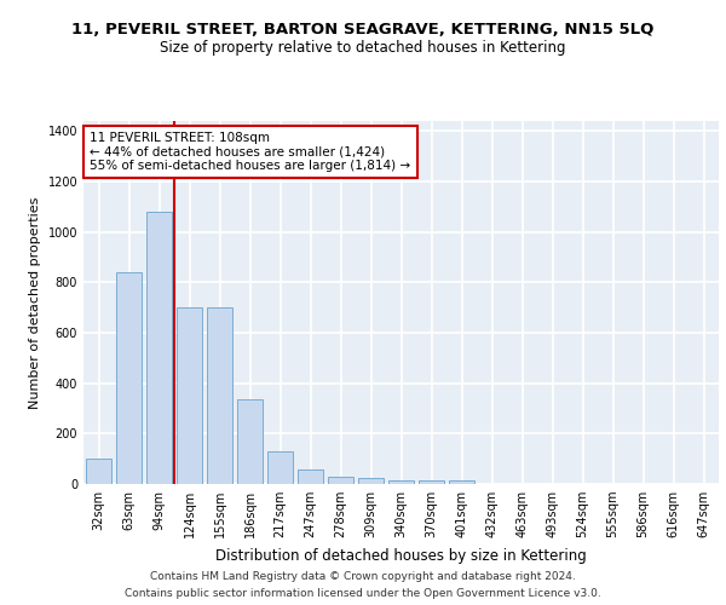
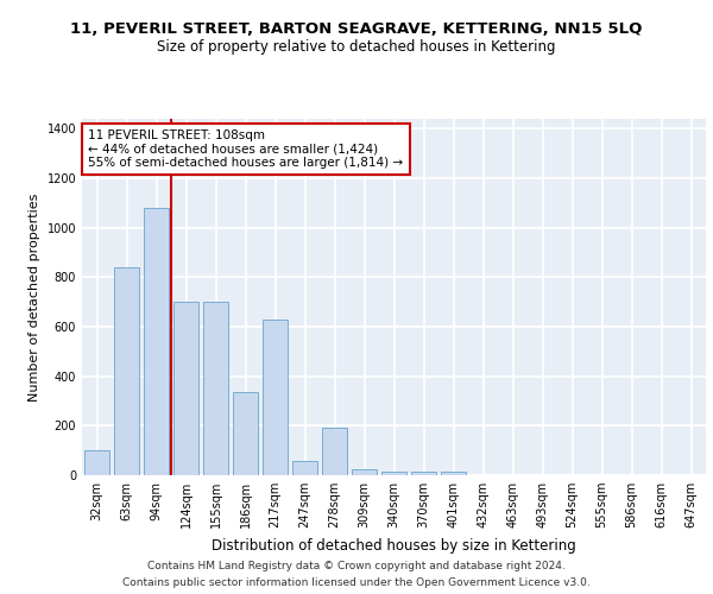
217sqm: 130 -> 630
278sqm: 30 -> 190
